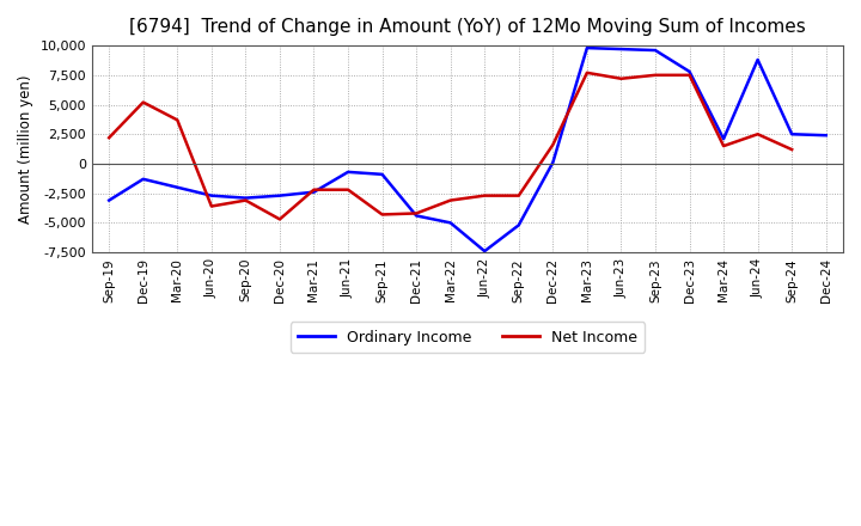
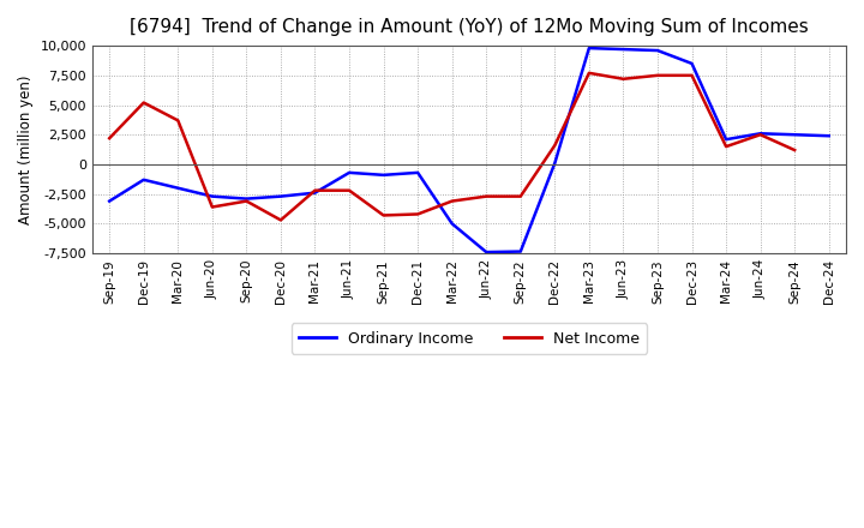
Ordinary Income/Dec-21: -4,400 -> -700
Ordinary Income/Sep-22: -5,200 -> -7,400
Ordinary Income/Dec-23: 7,800 -> 8,500
Ordinary Income/Jun-24: 8,800 -> 2,600
